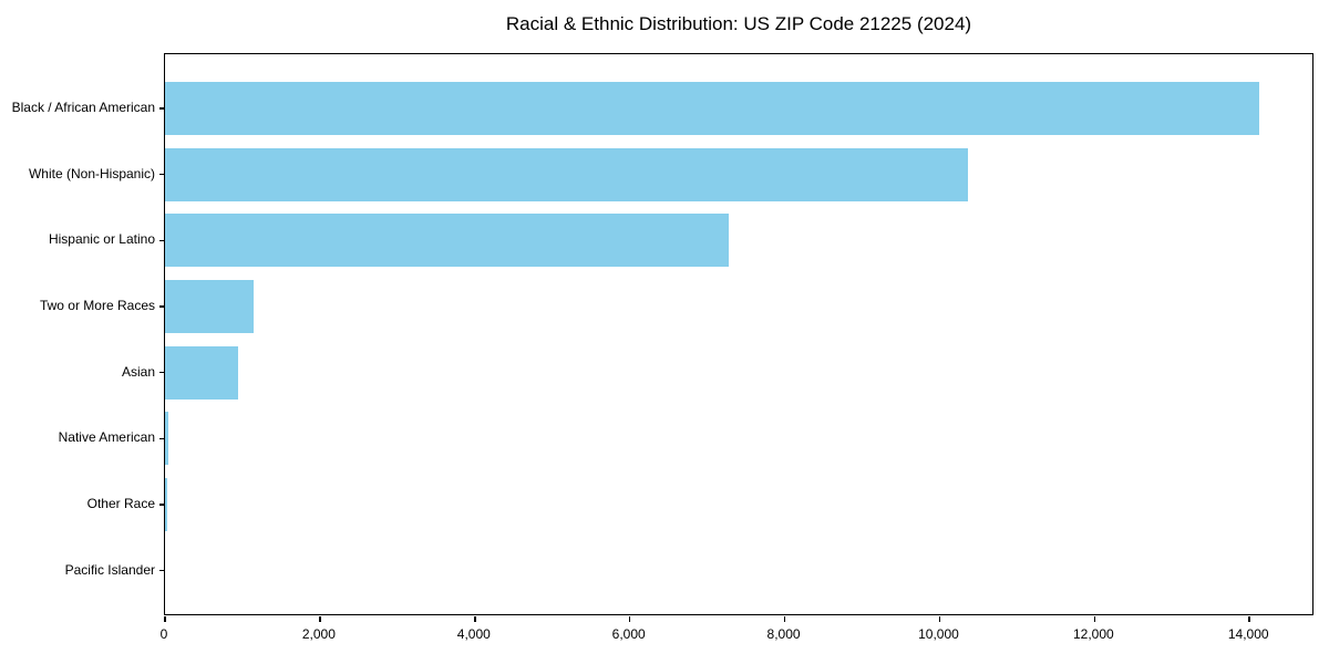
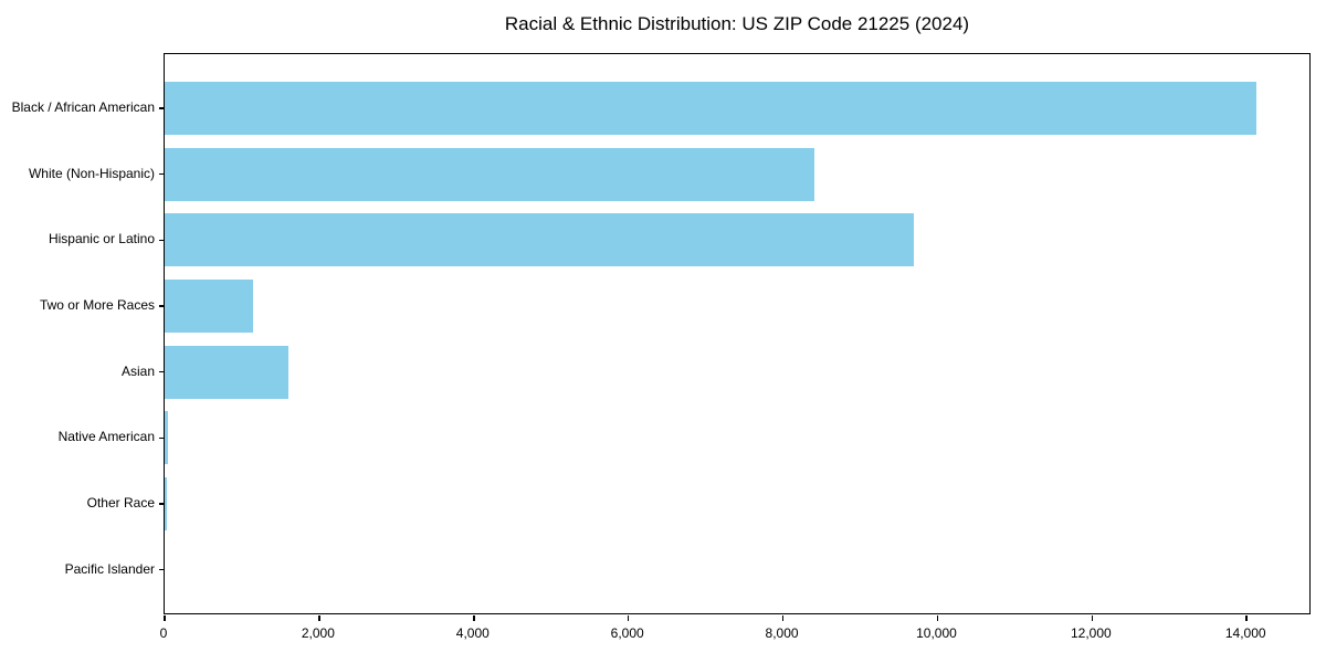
White (Non-Hispanic): 10400 -> 8400
Hispanic or Latino: 7300 -> 9700
Asian: 1000 -> 1600
